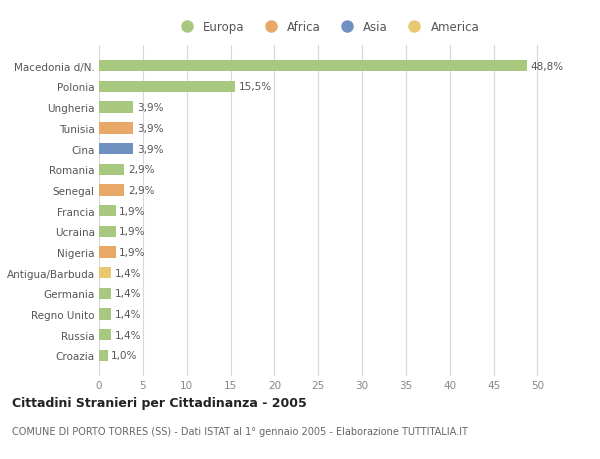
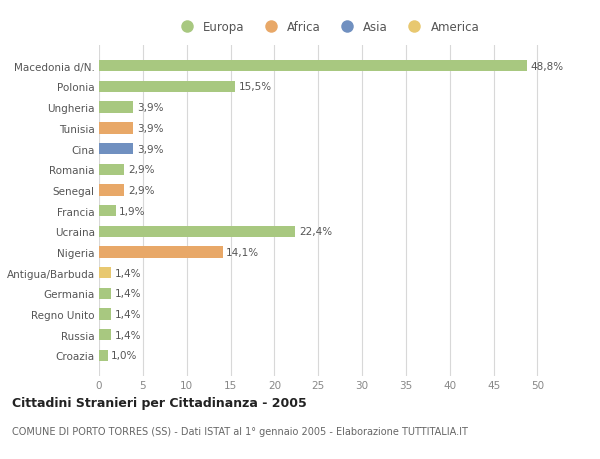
Ucraina: 1,9% -> 22,4%
Nigeria: 1,9% -> 14,1%
